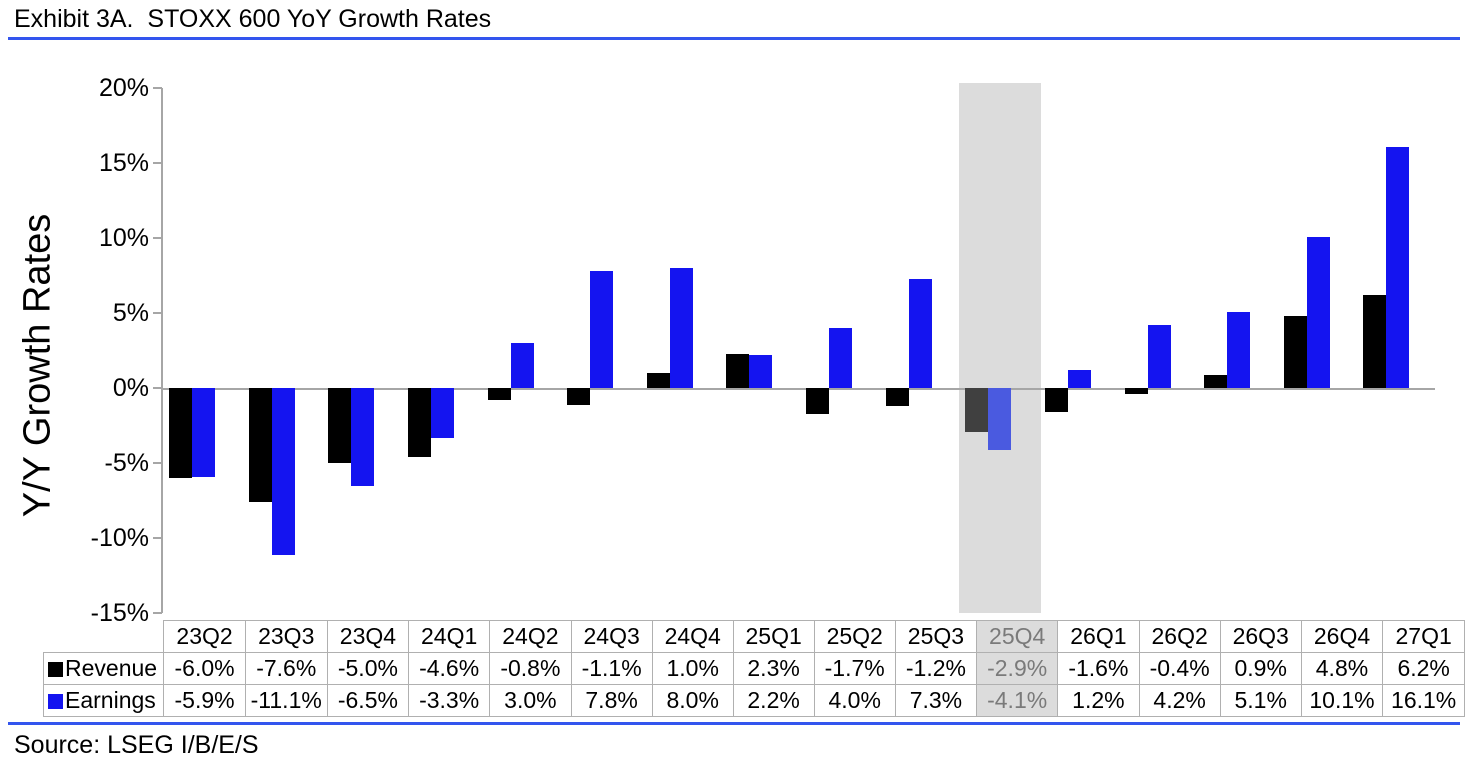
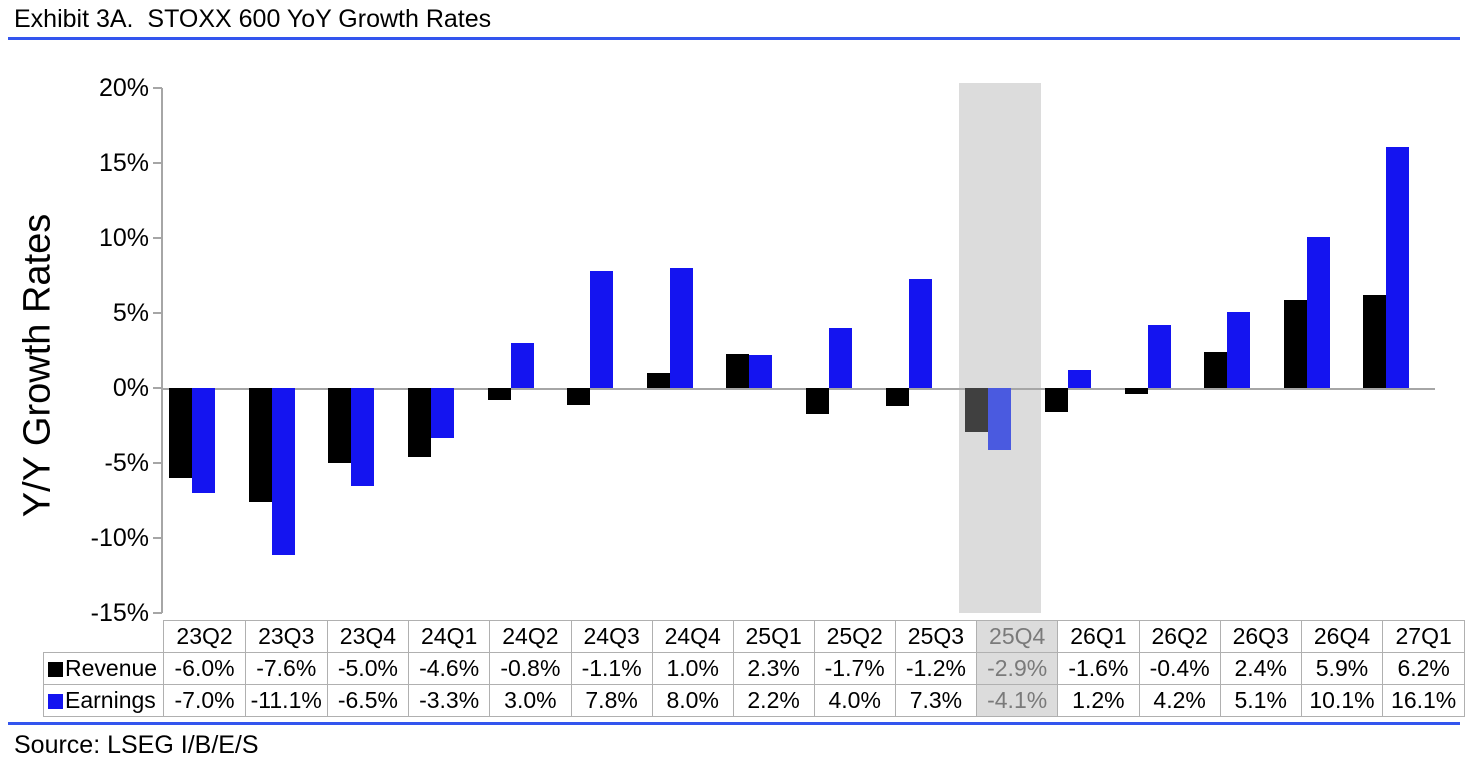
Earnings/23Q2: -5.9% -> -7.0%
Revenue/26Q3: 0.9% -> 2.4%
Revenue/26Q4: 4.8% -> 5.9%
